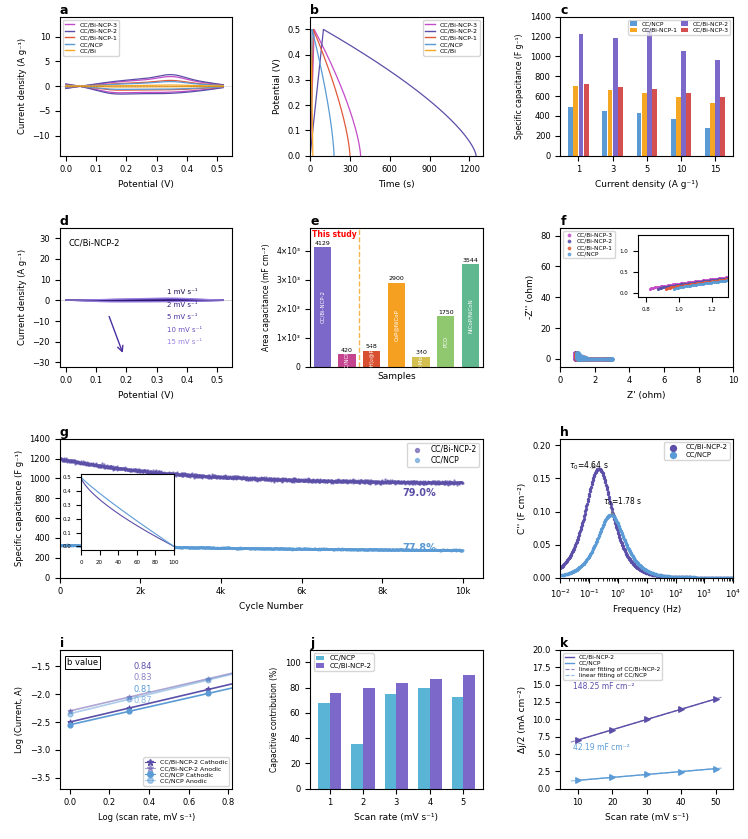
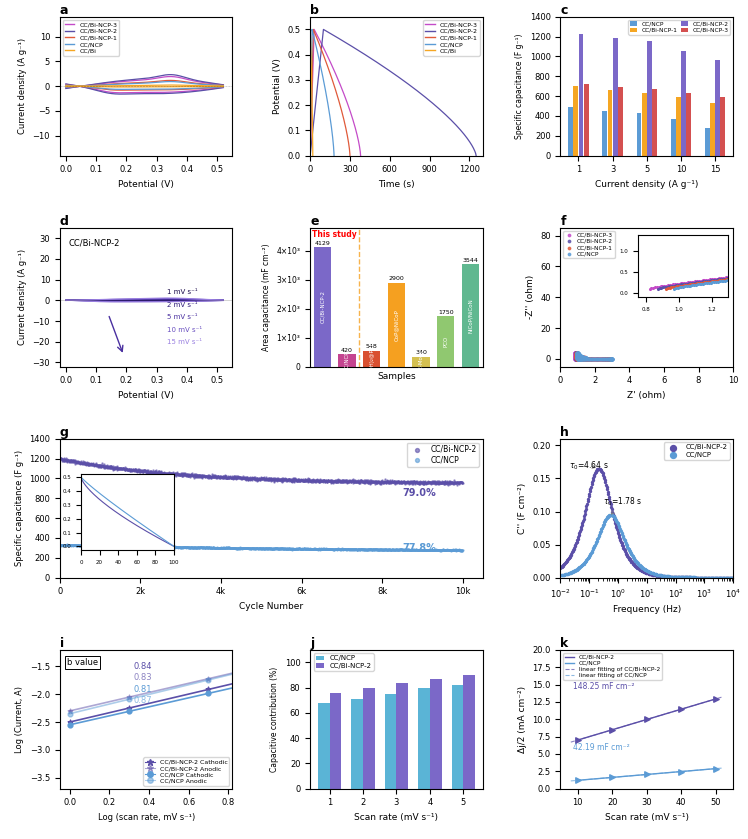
c/CC/Bi-NCP-2/5: 1280 -> 1160
j/CC/NCP/2: 35 -> 71
j/CC/NCP/5: 73 -> 82
